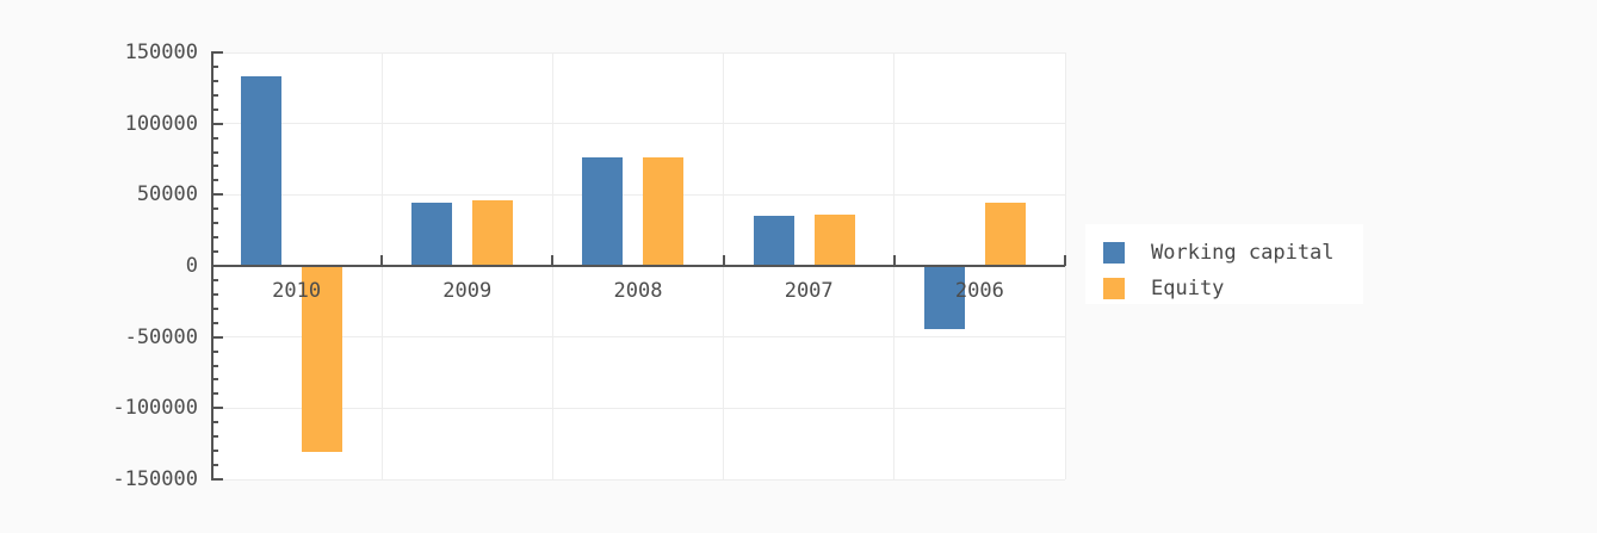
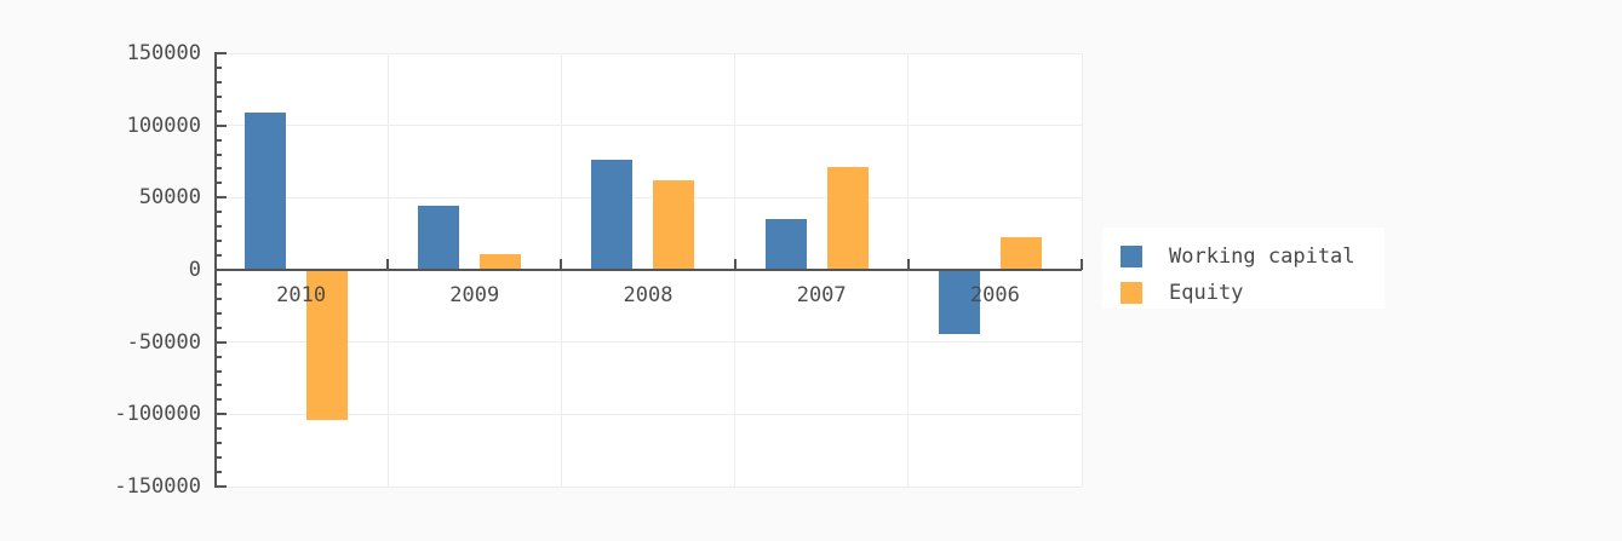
Working capital/2010: 133000 -> 109000
Equity/2010: -131000 -> -104000
Equity/2009: 46000 -> 11000
Equity/2008: 76000 -> 62000
Equity/2007: 36000 -> 71000
Equity/2006: 44000 -> 23000
